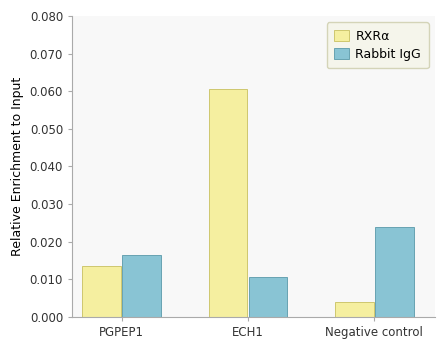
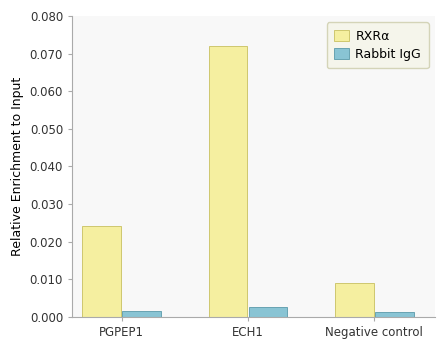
RXRα/PGPEP1: 0.0135 -> 0.0243
Rabbit IgG/PGPEP1: 0.0165 -> 0.0015
RXRα/ECH1: 0.0605 -> 0.0720
Rabbit IgG/ECH1: 0.0105 -> 0.0026
RXRα/Negative control: 0.0040 -> 0.0090
Rabbit IgG/Negative control: 0.0240 -> 0.0013
